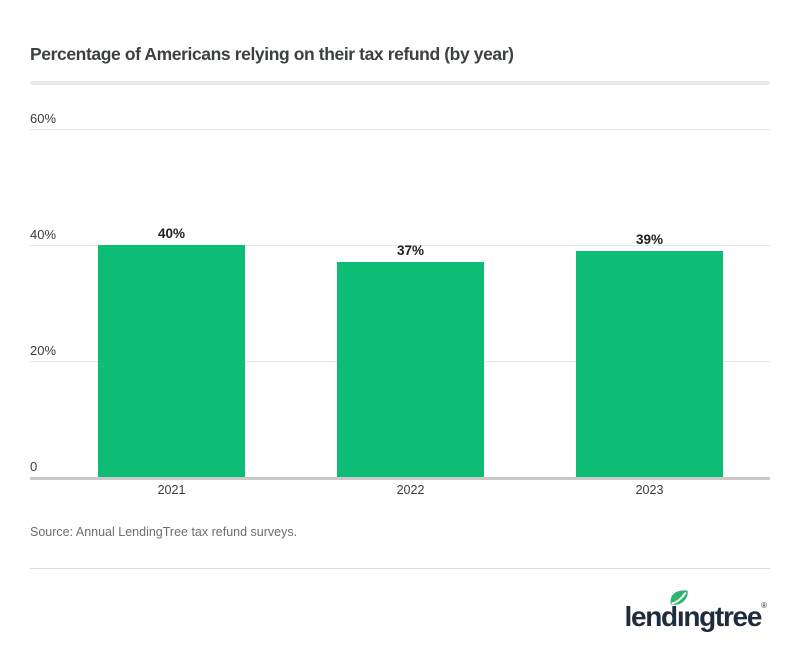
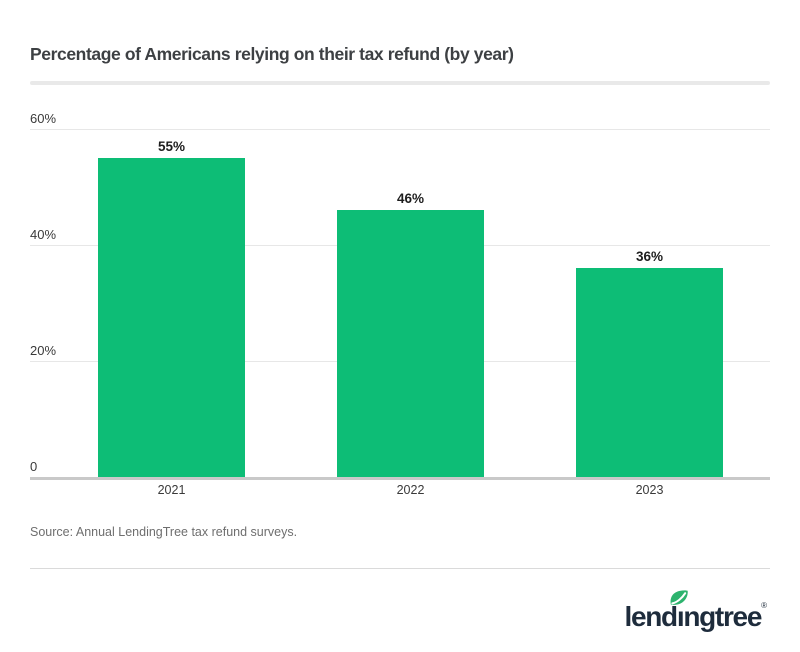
2021: 40% -> 55%
2022: 37% -> 46%
2023: 39% -> 36%
